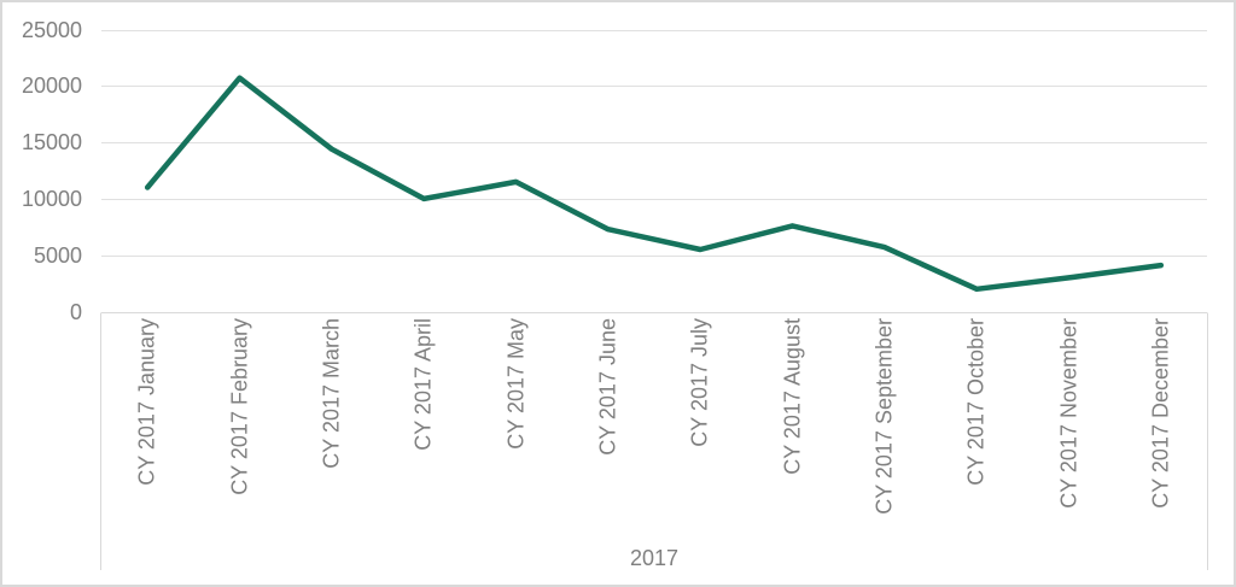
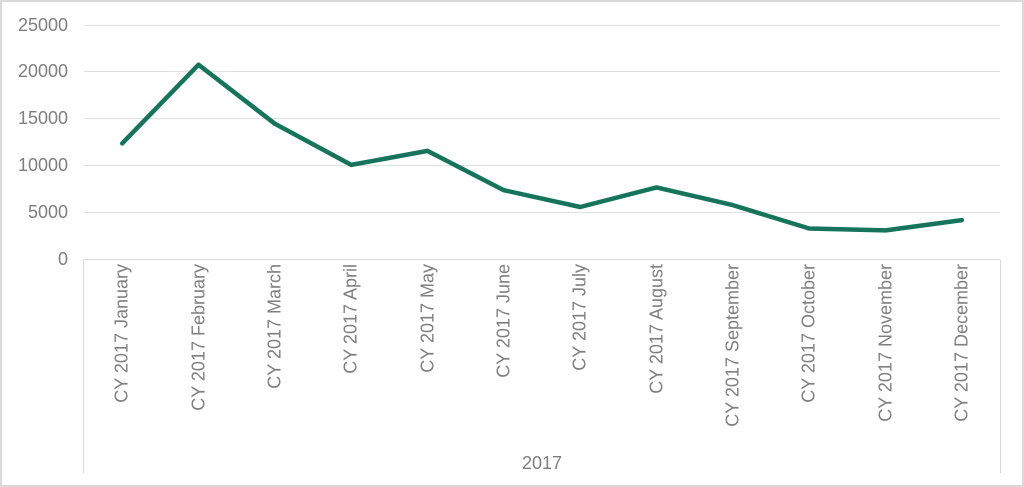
CY 2017 January: 11000 -> 12000
CY 2017 October: 2000 -> 3000
